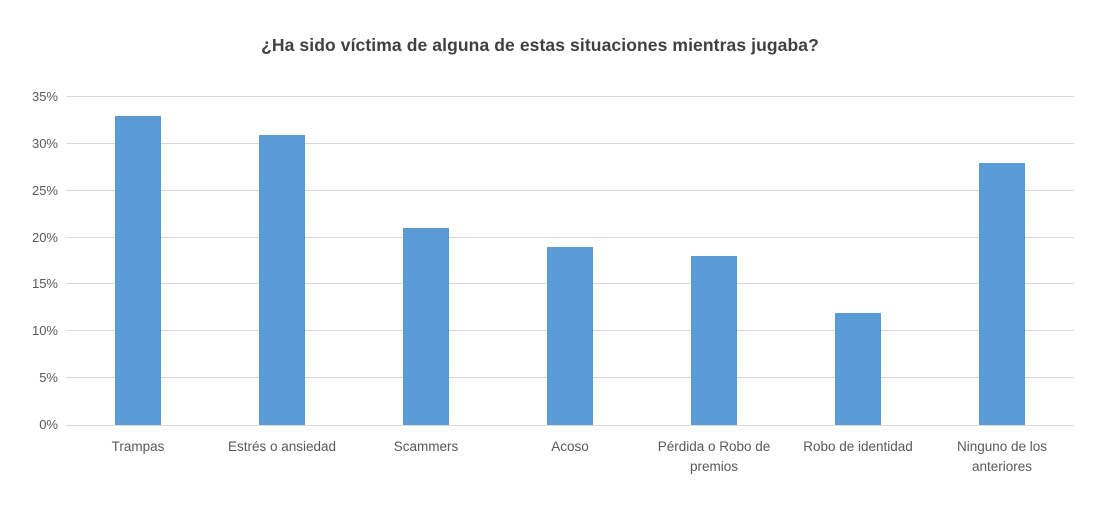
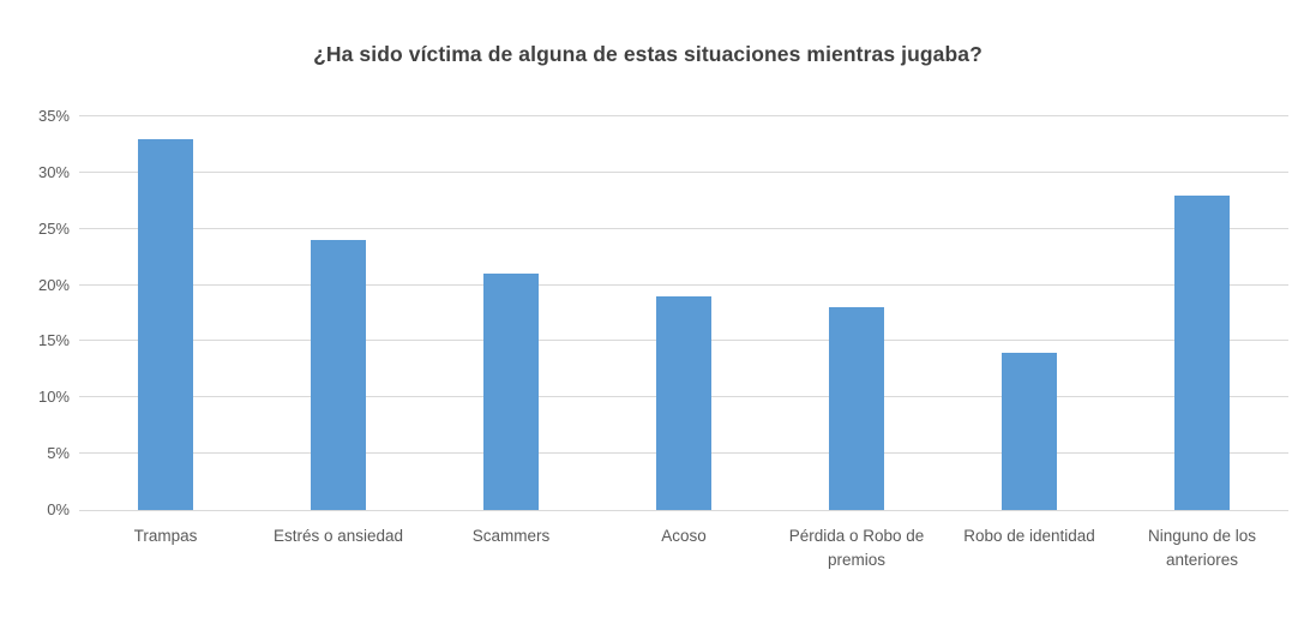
Estrés o ansiedad: 31% -> 24%
Robo de identidad: 12% -> 14%
